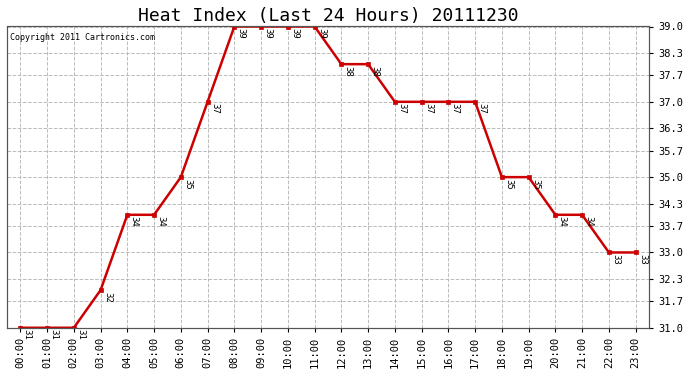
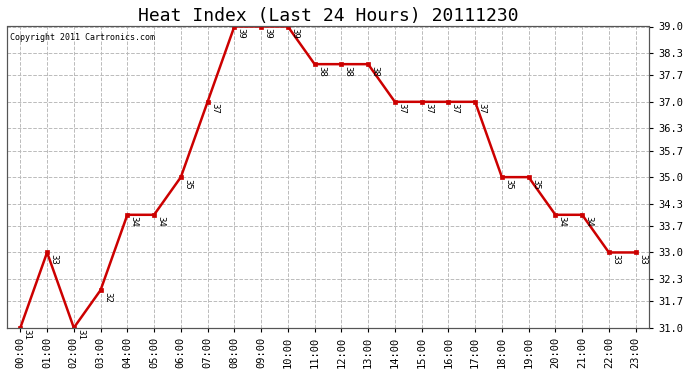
01:00: 31 -> 33
11:00: 39 -> 38
